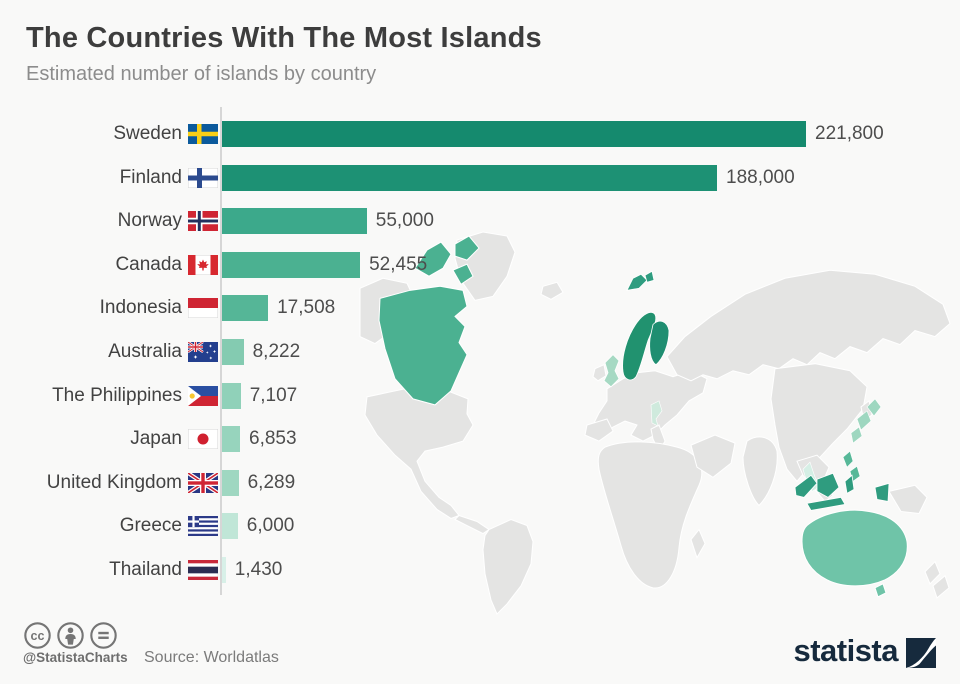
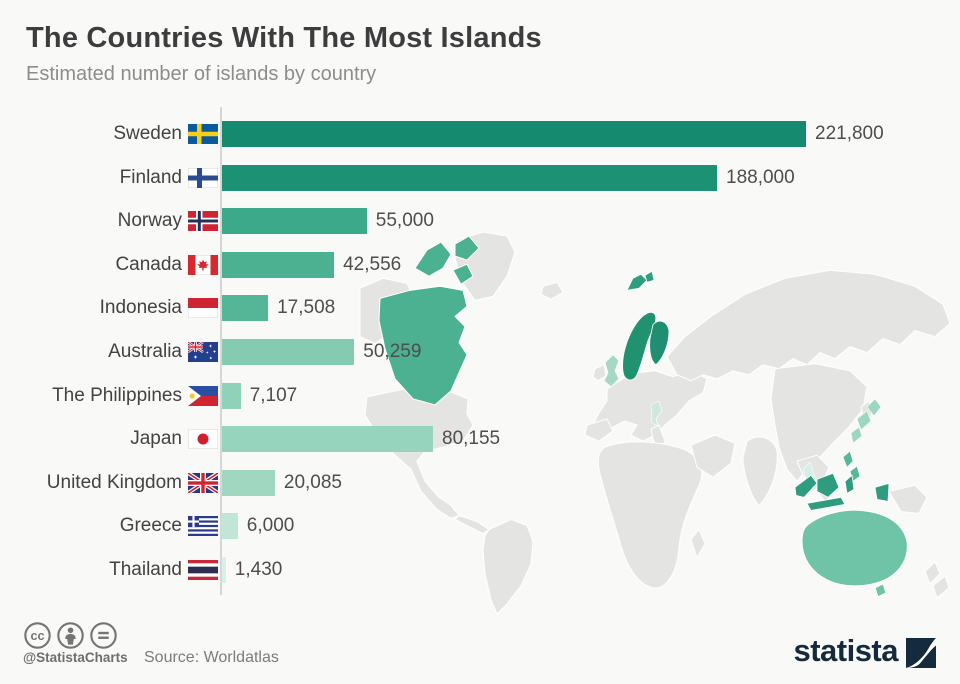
Canada: 52,455 -> 42,556
Australia: 8,222 -> 50,259
Japan: 6,853 -> 80,155
United Kingdom: 6,289 -> 20,085
